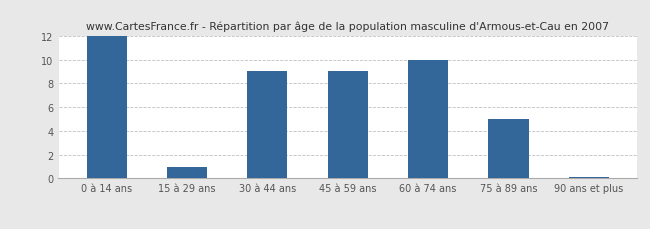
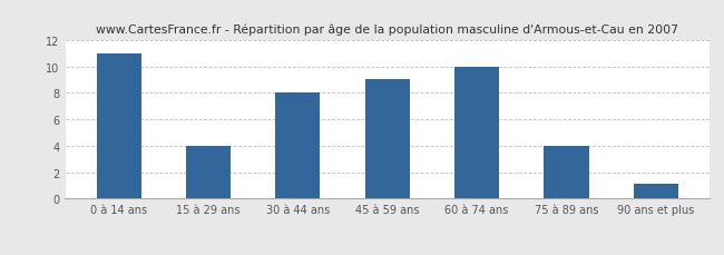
0 à 14 ans: 12.0 -> 11.0
15 à 29 ans: 1.0 -> 4.0
30 à 44 ans: 9.0 -> 8.0
75 à 89 ans: 5.0 -> 4.0
90 ans et plus: 0.1 -> 1.1
